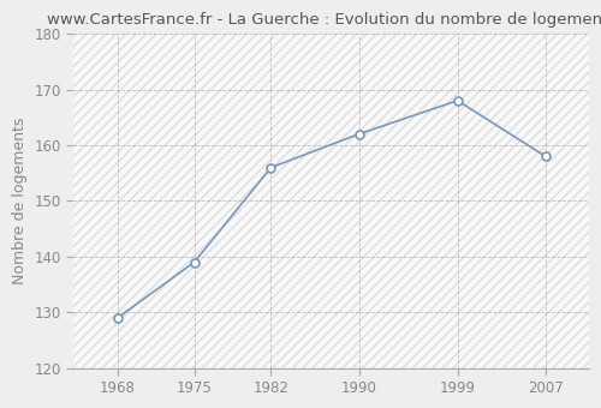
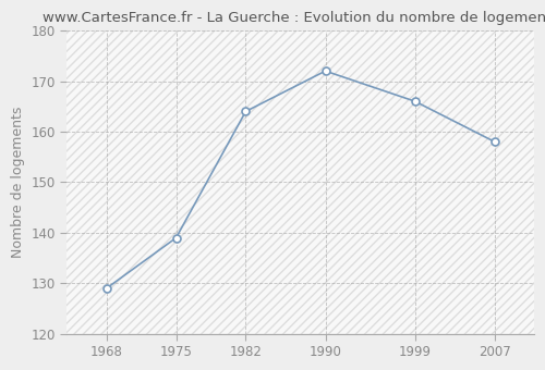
1982: 156 -> 164
1990: 162 -> 172
1999: 168 -> 166
